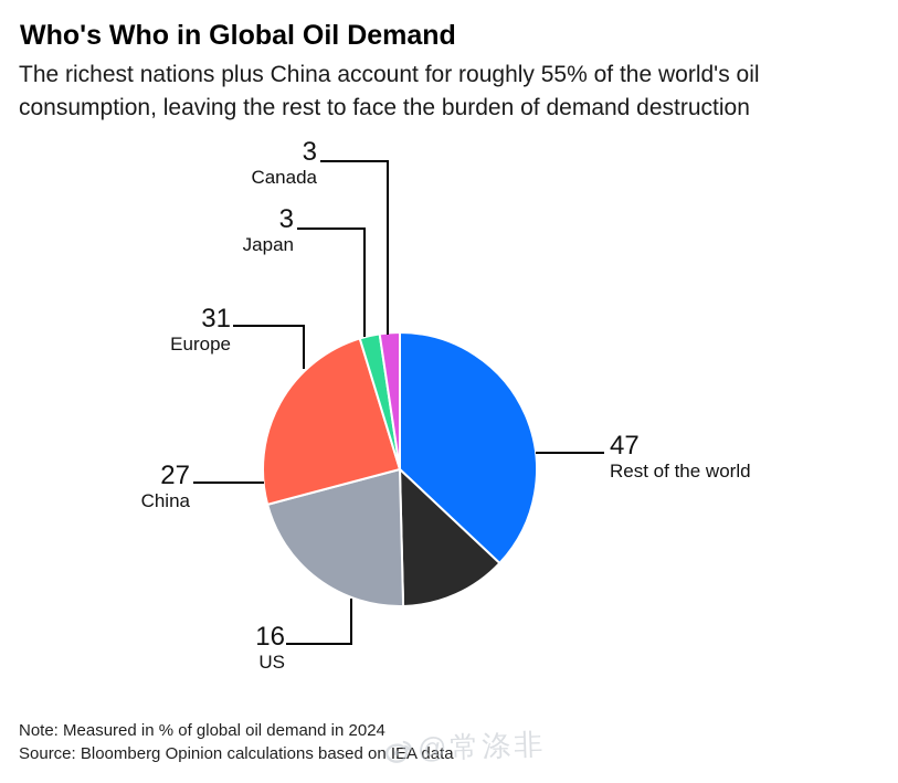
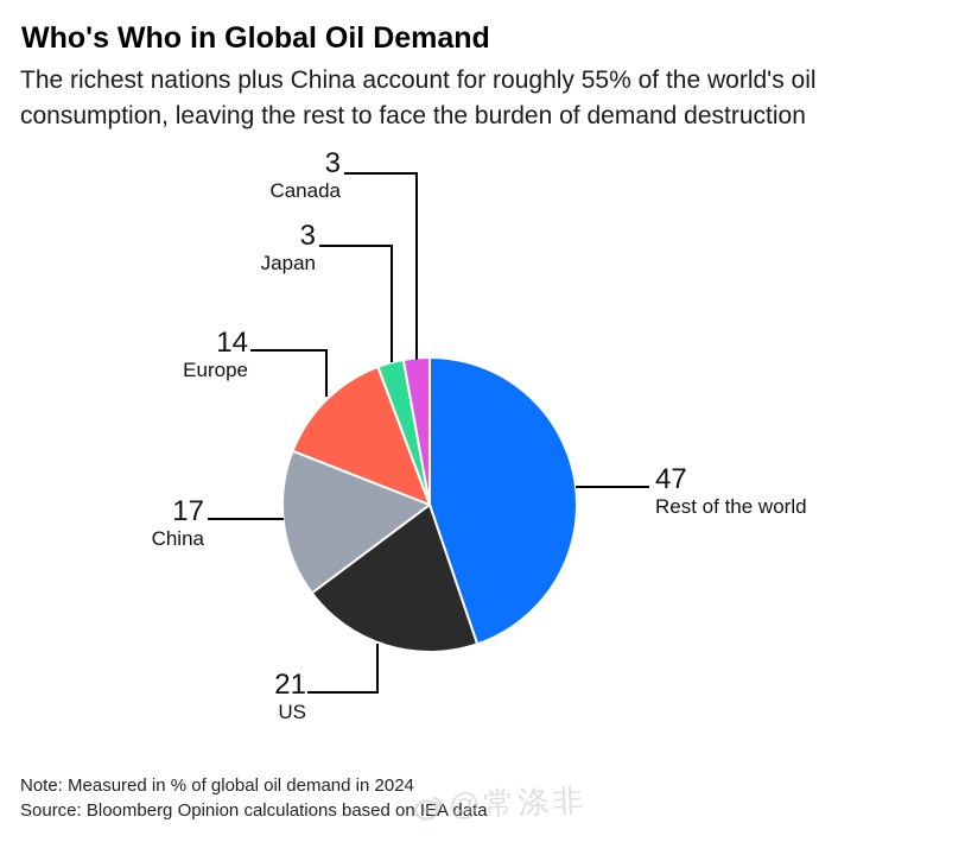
US: 16 -> 21
China: 27 -> 17
Europe: 31 -> 14
